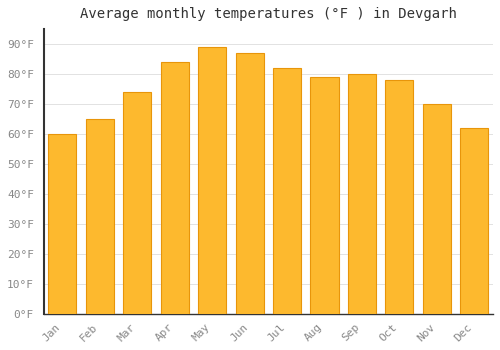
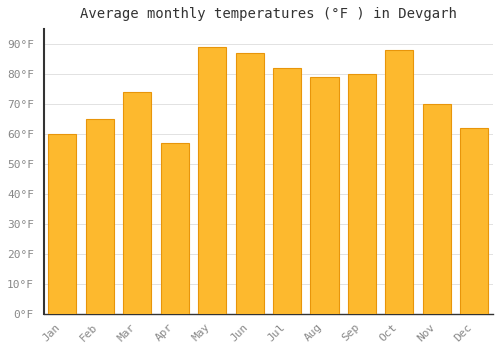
Apr: 84°F -> 57°F
Oct: 78°F -> 88°F
